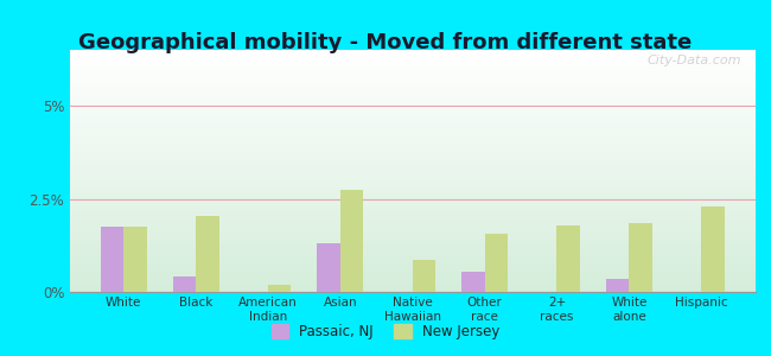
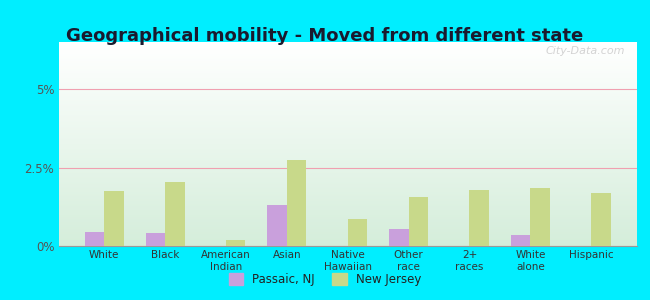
Passaic, NJ/White: 1.75% -> 0.45%
New Jersey/Hispanic: 2.30% -> 1.70%
